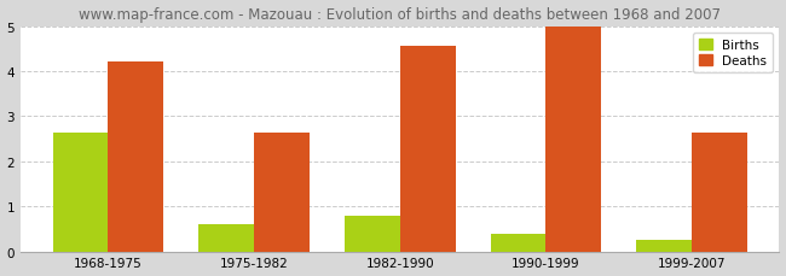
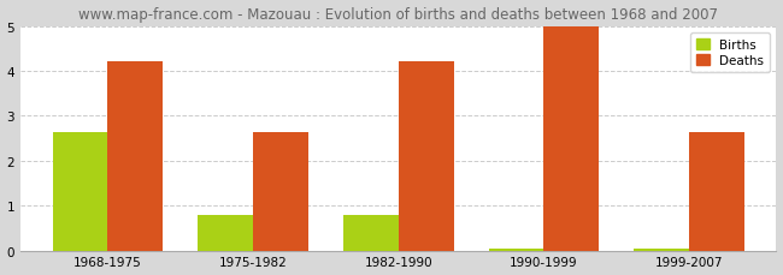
Births/1975-1982: 0.60 -> 0.80
Deaths/1982-1990: 4.55 -> 4.20
Births/1990-1999: 0.40 -> 0.05
Births/1999-2007: 0.25 -> 0.05
